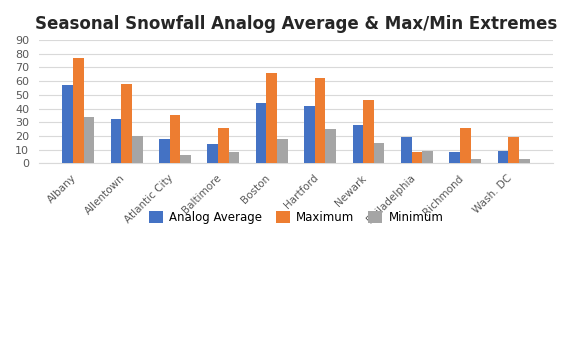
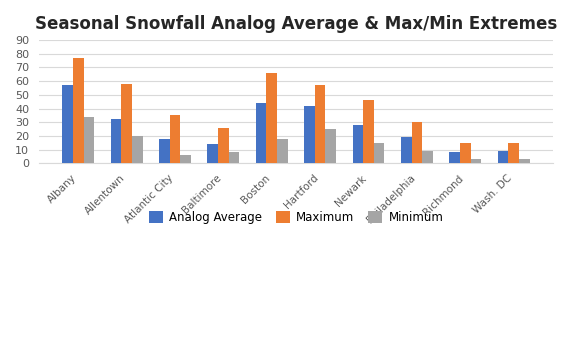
Maximum/Hartford: 62 -> 57
Maximum/Philadelphia: 8 -> 30
Maximum/Richmond: 26 -> 15
Maximum/Wash. DC: 19 -> 15
